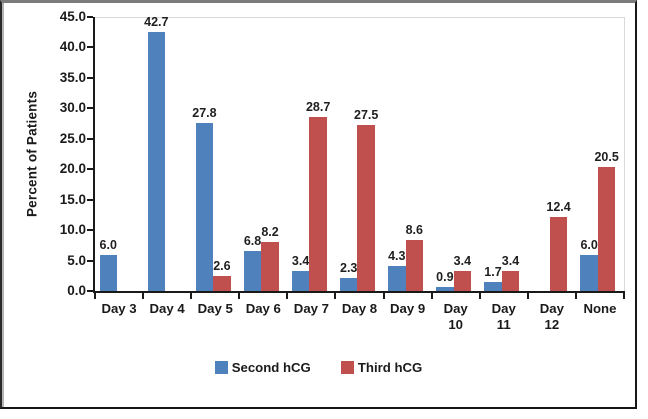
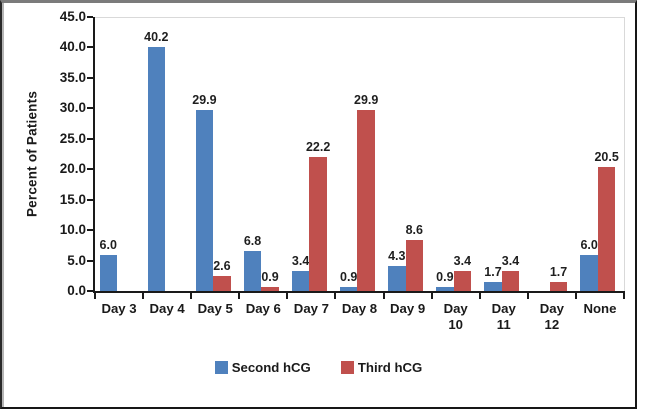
Second hCG/Day 4: 42.7 -> 40.2
Second hCG/Day 5: 27.8 -> 29.9
Third hCG/Day 6: 8.2 -> 0.9
Third hCG/Day 7: 28.7 -> 22.2
Second hCG/Day 8: 2.3 -> 0.9
Third hCG/Day 8: 27.5 -> 29.9
Third hCG/Day 12: 12.4 -> 1.7
